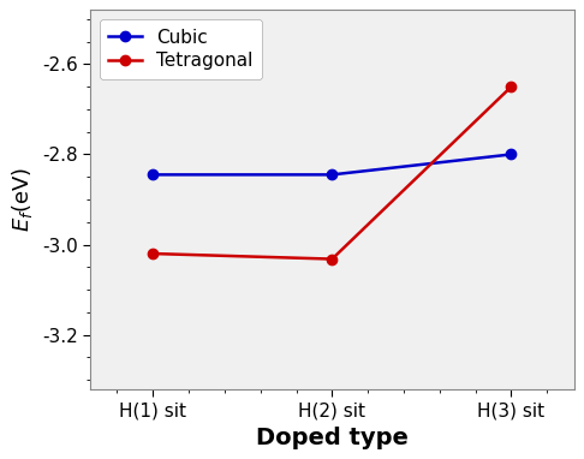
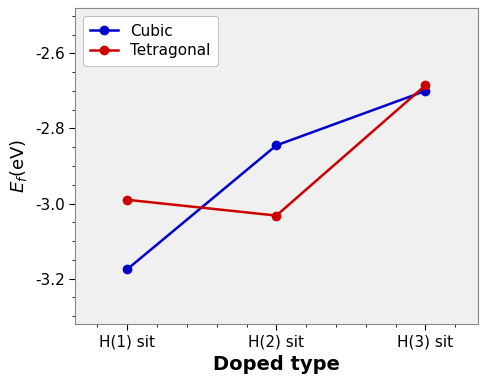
Cubic/H(1) sit: -2.845 -> -3.175
Tetragonal/H(1) sit: -3.020 -> -2.990
Cubic/H(3) sit: -2.800 -> -2.700
Tetragonal/H(3) sit: -2.650 -> -2.685
